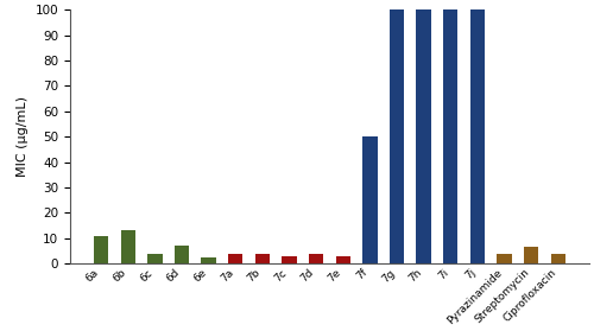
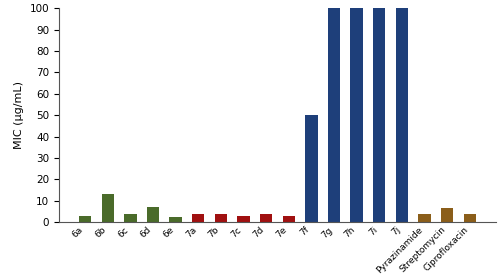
6a: 11.0 -> 3.0
